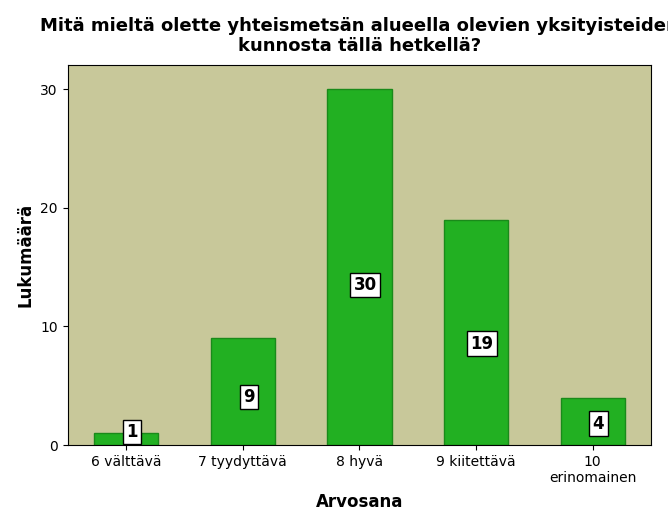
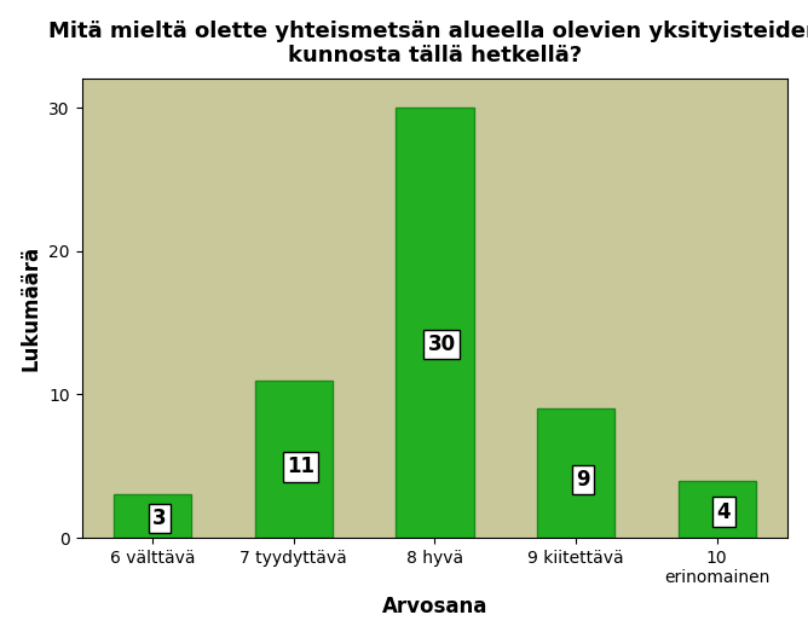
6 välttävä: 1 -> 3
7 tyydyttävä: 9 -> 11
9 kiitettävä: 19 -> 9
